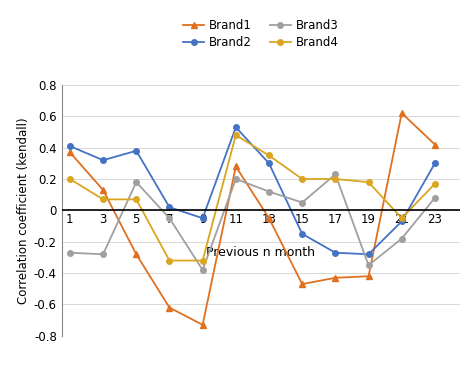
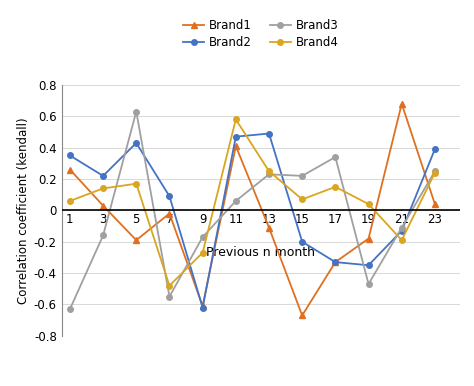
Brand1/1: 0.37 -> 0.26
Brand2/1: 0.41 -> 0.35
Brand3/1: -0.27 -> -0.63
Brand4/1: 0.20 -> 0.06
Brand1/3: 0.13 -> 0.03
Brand2/3: 0.32 -> 0.22
Brand3/3: -0.28 -> -0.16
Brand4/3: 0.07 -> 0.14
Brand1/5: -0.28 -> -0.19
Brand2/5: 0.38 -> 0.43
Brand3/5: 0.18 -> 0.63
Brand4/5: 0.07 -> 0.17
Brand1/7: -0.62 -> -0.02
Brand2/7: 0.02 -> 0.09
Brand3/7: -0.05 -> -0.55
Brand4/7: -0.32 -> -0.48
Brand1/9: -0.73 -> -0.61
Brand2/9: -0.05 -> -0.62
Brand3/9: -0.38 -> -0.17
Brand4/9: -0.32 -> -0.27
Brand1/11: 0.28 -> 0.41
Brand2/11: 0.53 -> 0.47
Brand3/11: 0.20 -> 0.06
Brand4/11: 0.48 -> 0.58
Brand1/13: -0.05 -> -0.11
Brand2/13: 0.30 -> 0.49
Brand3/13: 0.12 -> 0.23
Brand4/13: 0.35 -> 0.25
Brand1/15: -0.47 -> -0.67
Brand2/15: -0.15 -> -0.20
Brand3/15: 0.05 -> 0.22
Brand4/15: 0.20 -> 0.07
Brand1/17: -0.43 -> -0.33
Brand2/17: -0.27 -> -0.33
Brand3/17: 0.23 -> 0.34
Brand4/17: 0.20 -> 0.15
Brand1/19: -0.42 -> -0.18
Brand2/19: -0.28 -> -0.35
Brand3/19: -0.35 -> -0.47
Brand4/19: 0.18 -> 0.04
Brand1/21: 0.62 -> 0.68
Brand2/21: -0.07 -> -0.13
Brand3/21: -0.18 -> -0.11
Brand4/21: -0.05 -> -0.19
Brand1/23: 0.42 -> 0.04
Brand2/23: 0.30 -> 0.39
Brand3/23: 0.08 -> 0.25
Brand4/23: 0.17 -> 0.24
